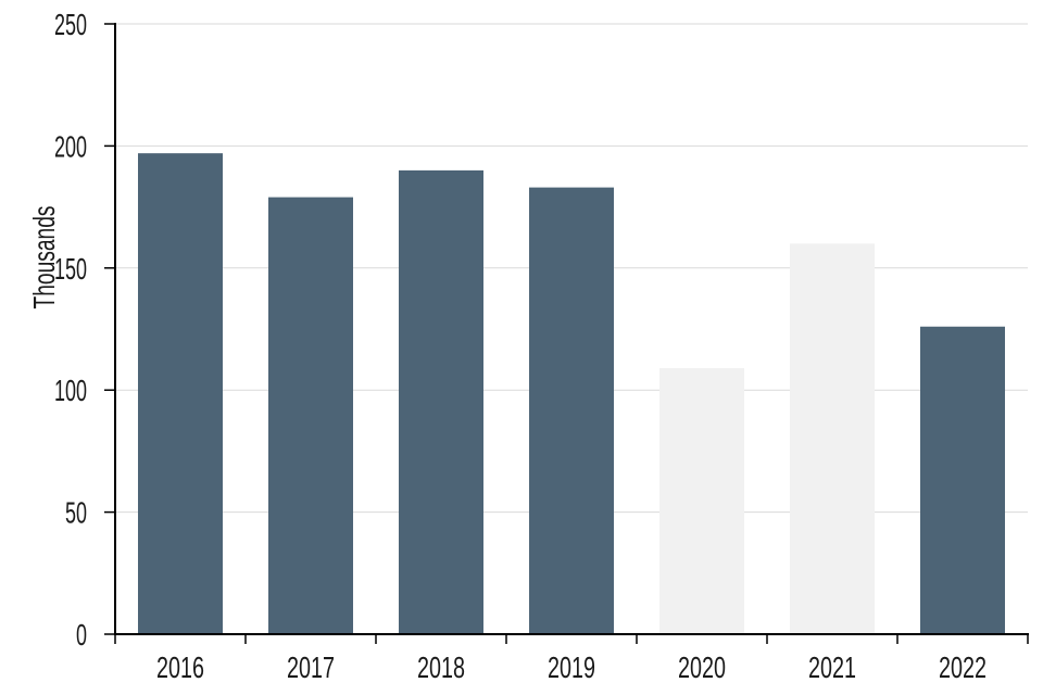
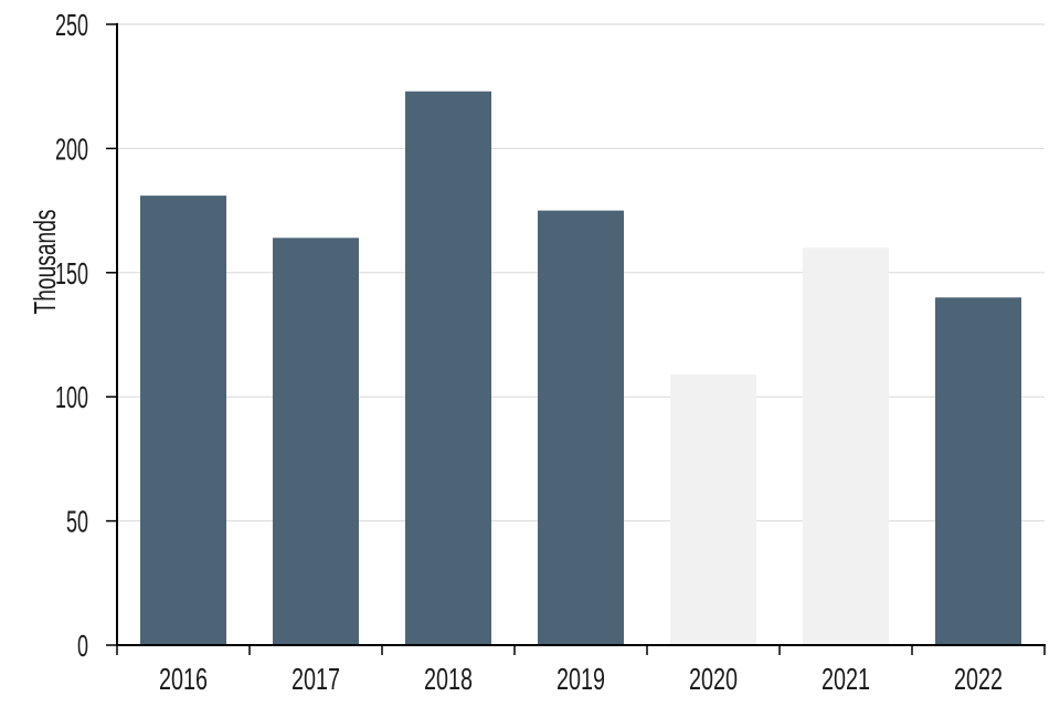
2016: 197 -> 181
2017: 179 -> 164
2018: 190 -> 223
2019: 183 -> 175
2022: 126 -> 140
